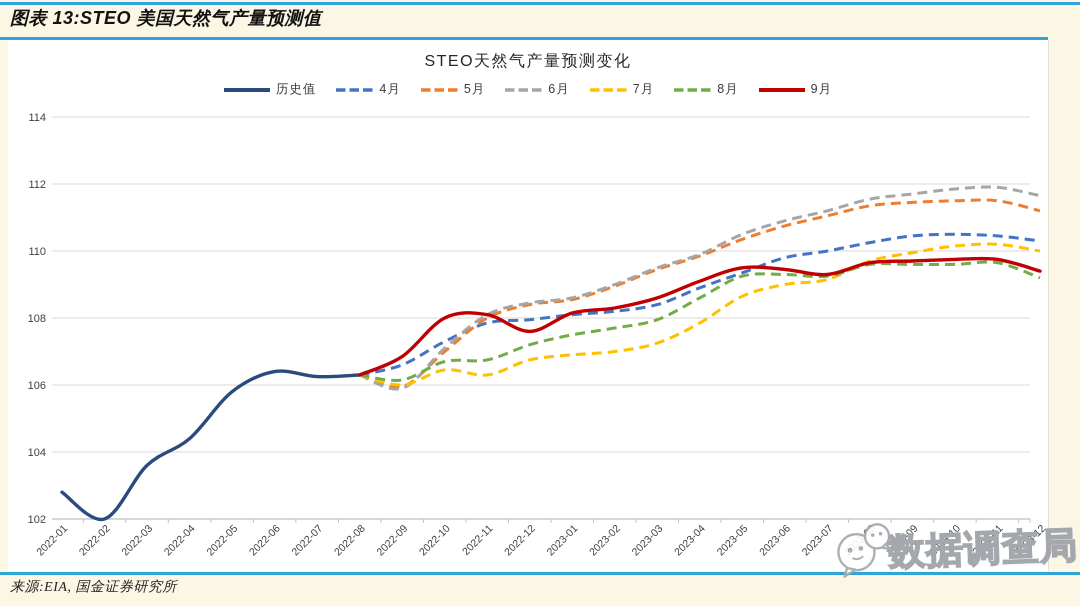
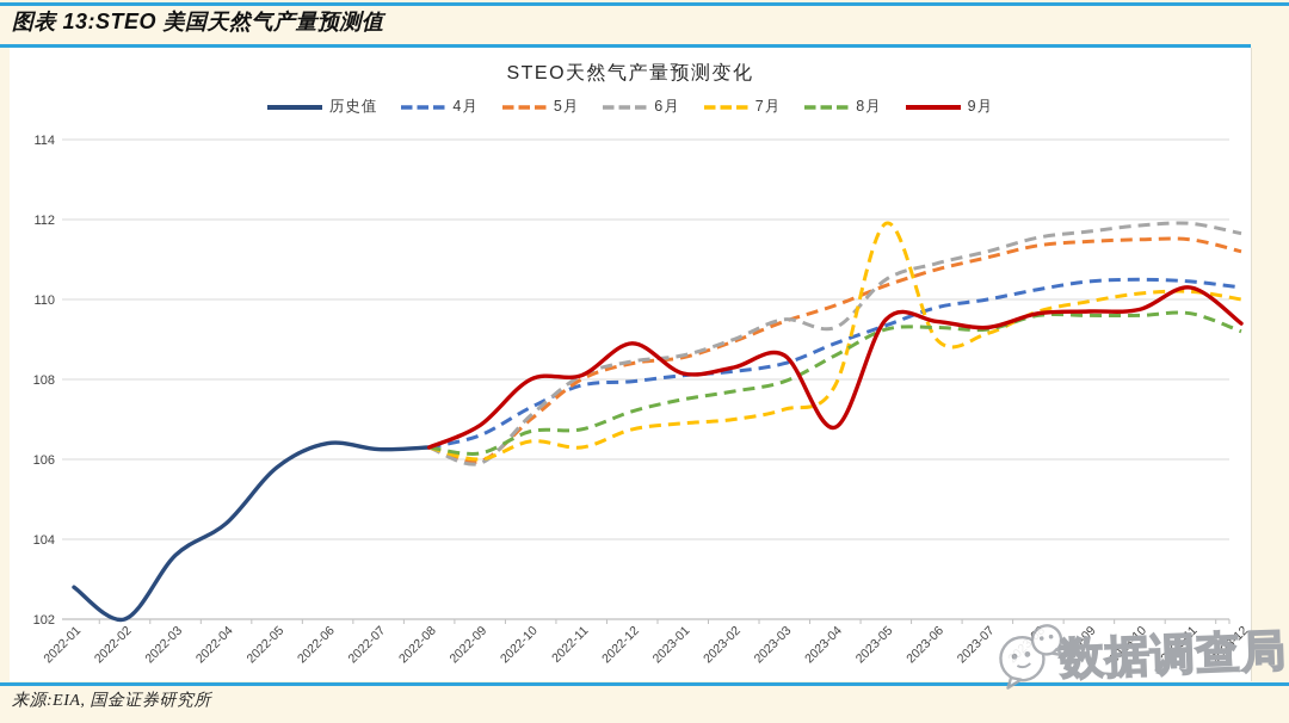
9月/2022-12: 107.6 -> 108.9
6月/2023-04: 109.9 -> 109.3
9月/2023-04: 109.1 -> 106.8
7月/2023-05: 108.7 -> 111.9
9月/2023-11: 109.8 -> 110.3
